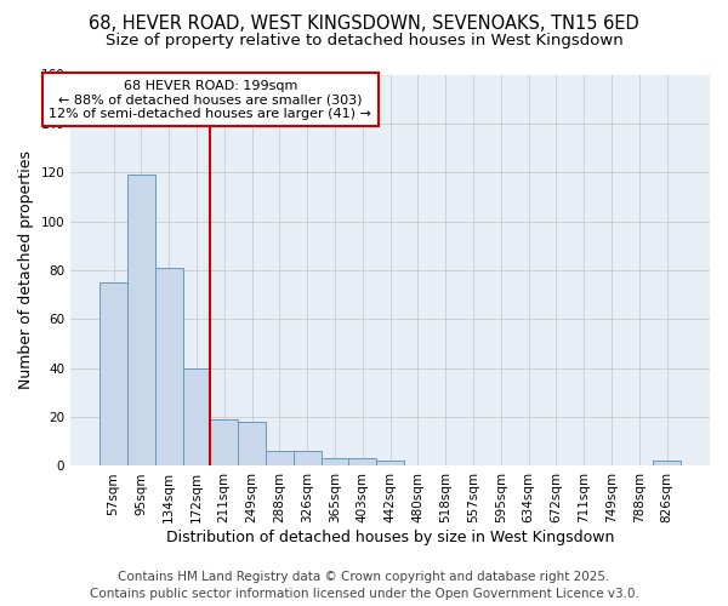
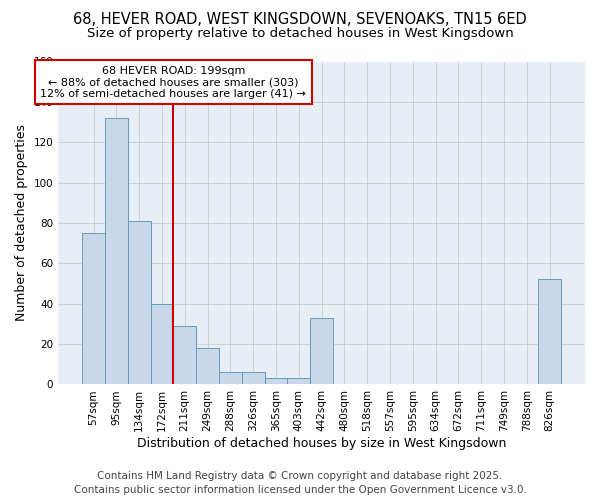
95sqm: 119 -> 132
211sqm: 19 -> 29
442sqm: 2 -> 33
826sqm: 2 -> 52
